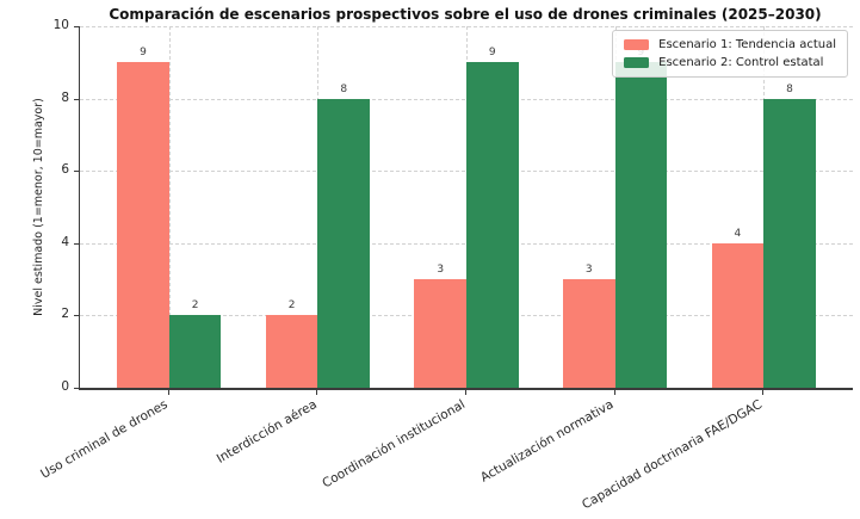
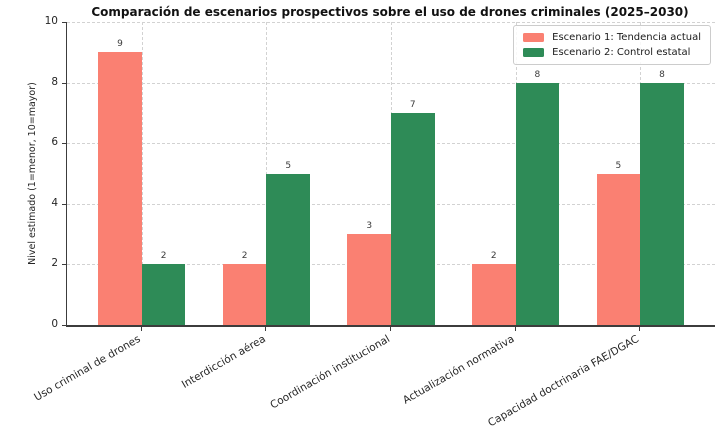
Escenario 2: Control estatal/Interdicción aérea: 8 -> 5
Escenario 2: Control estatal/Coordinación institucional: 9 -> 7
Escenario 1: Tendencia actual/Actualización normativa: 3 -> 2
Escenario 2: Control estatal/Actualización normativa: 9 -> 8
Escenario 1: Tendencia actual/Capacidad doctrinaria FAE/DGAC: 4 -> 5
